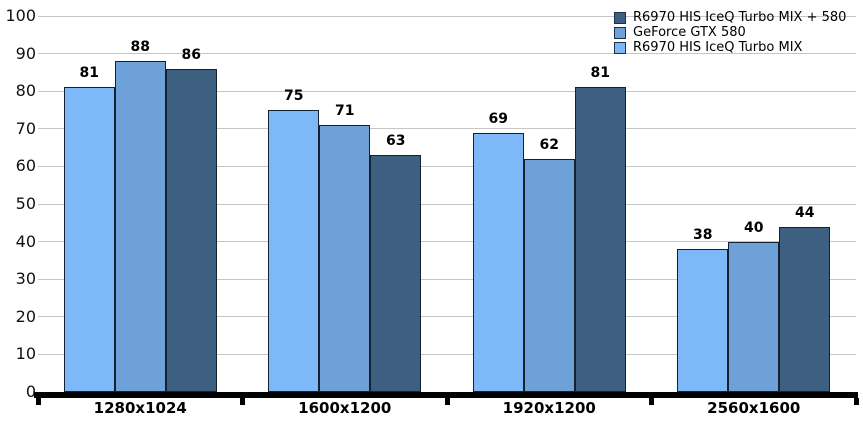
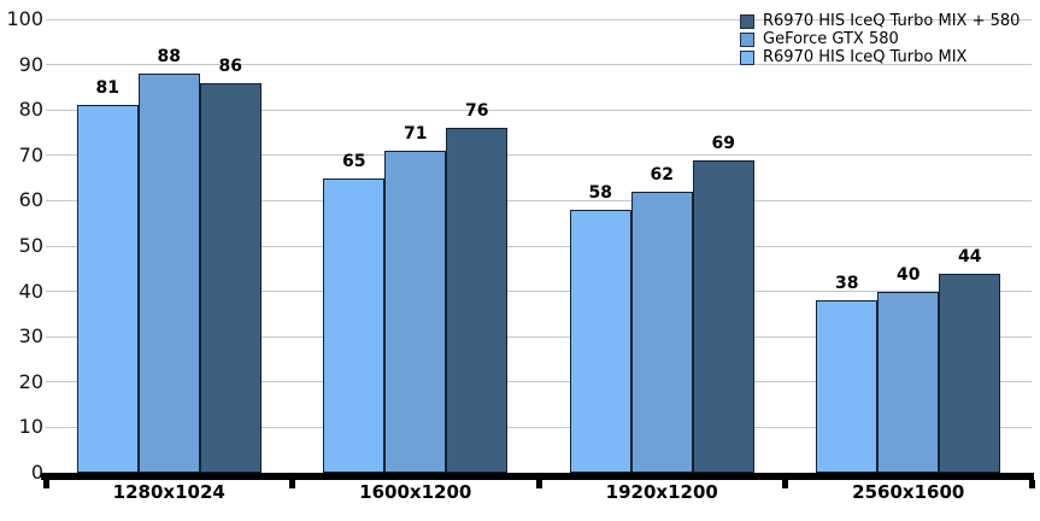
R6970 HIS IceQ Turbo MIX/1600x1200: 75 -> 65
R6970 HIS IceQ Turbo MIX + 580/1600x1200: 63 -> 76
R6970 HIS IceQ Turbo MIX/1920x1200: 69 -> 58
R6970 HIS IceQ Turbo MIX + 580/1920x1200: 81 -> 69
